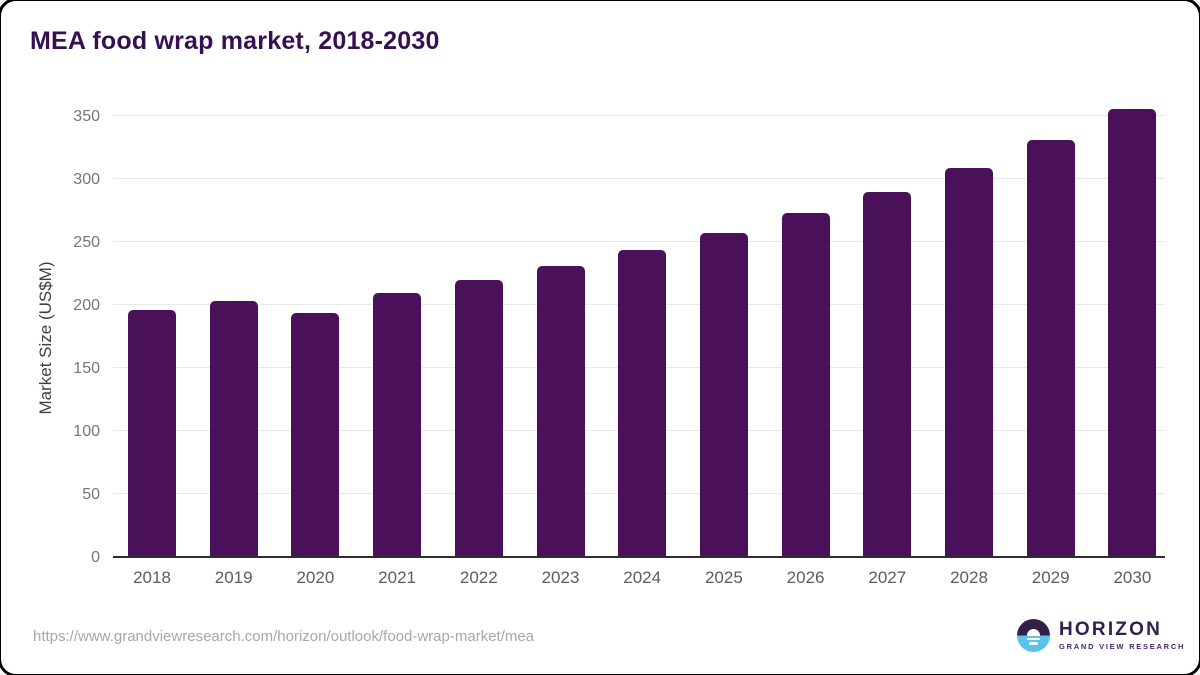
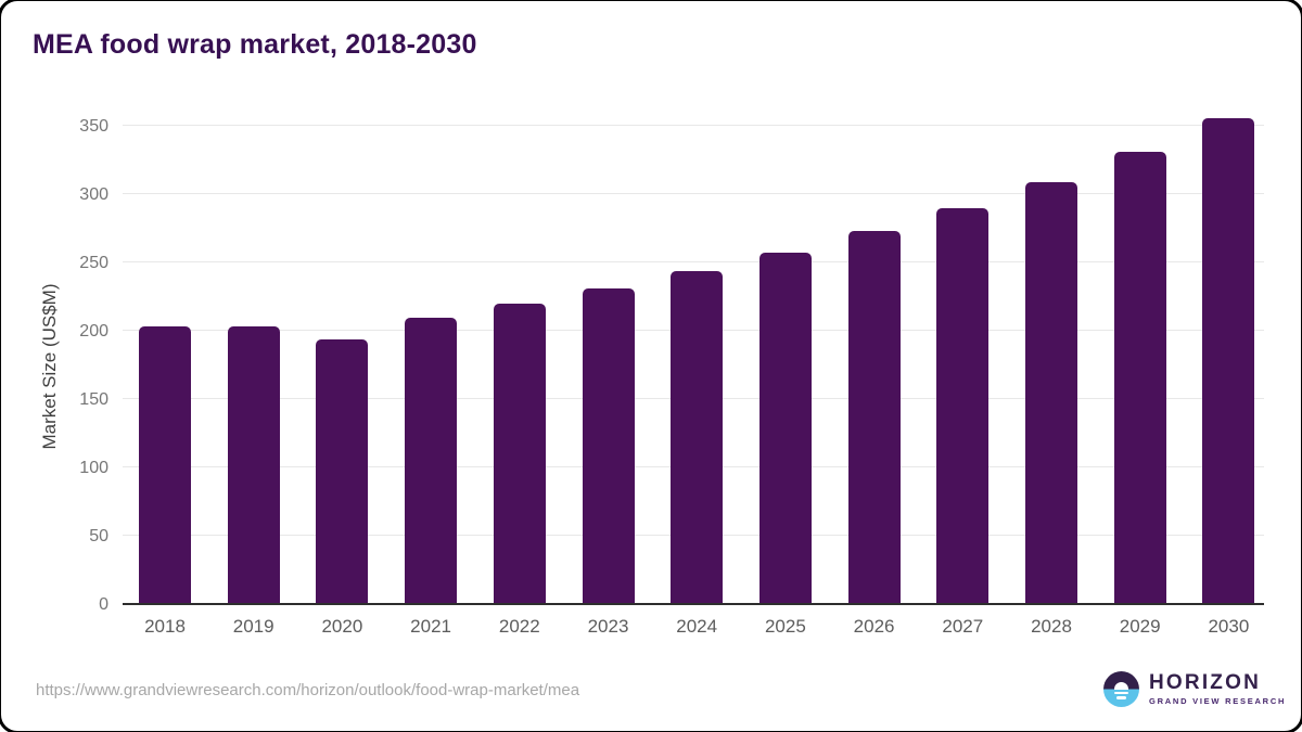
2018: 195 -> 202
